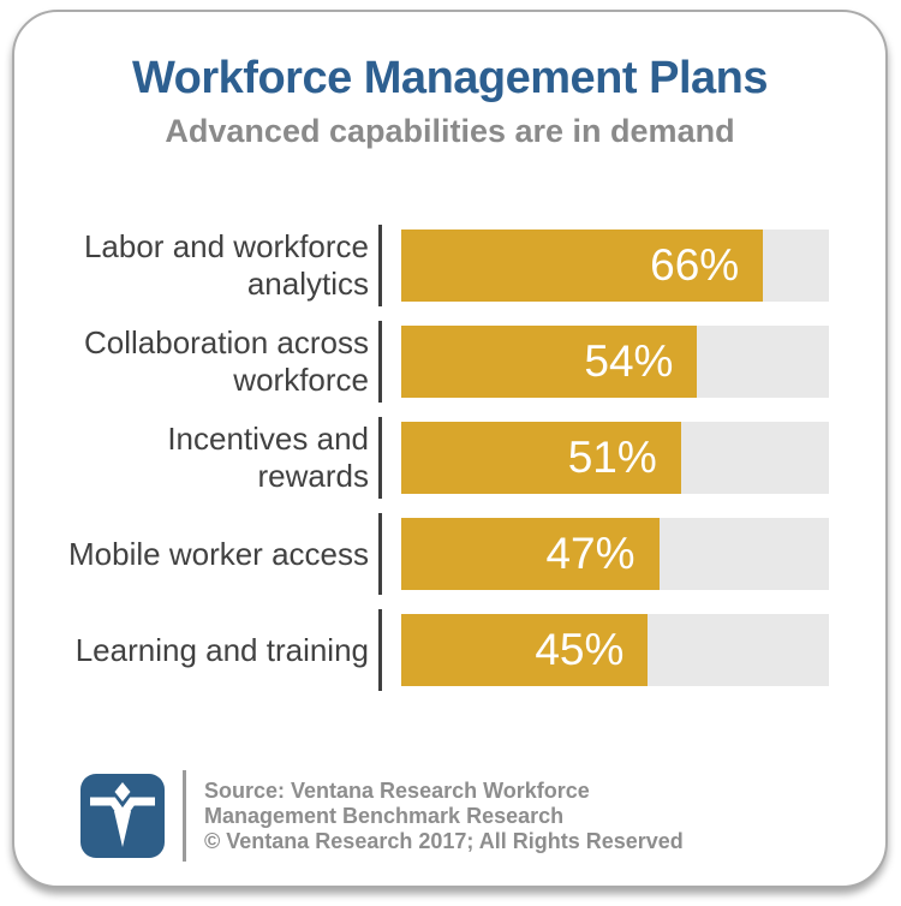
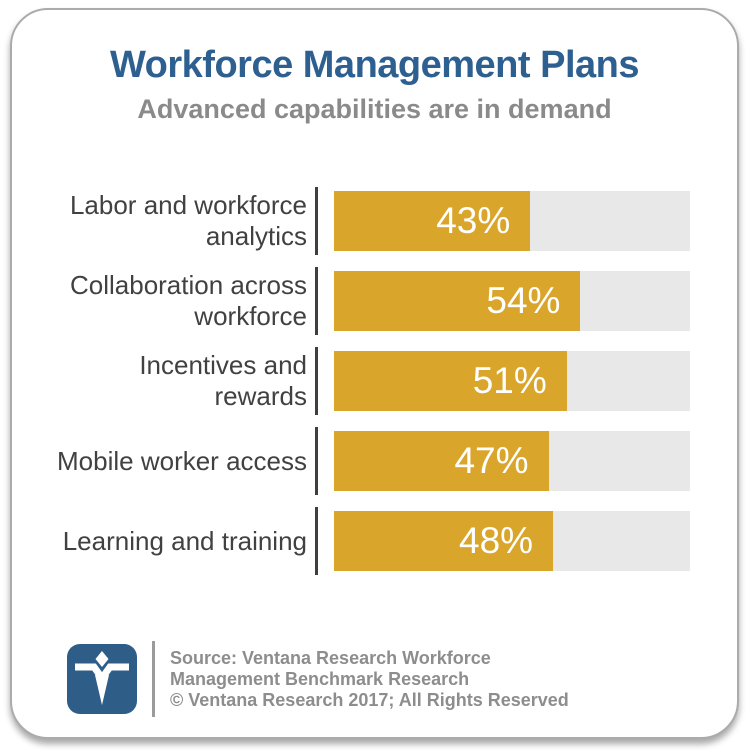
Labor and workforce analytics: 66% -> 43%
Learning and training: 45% -> 48%
